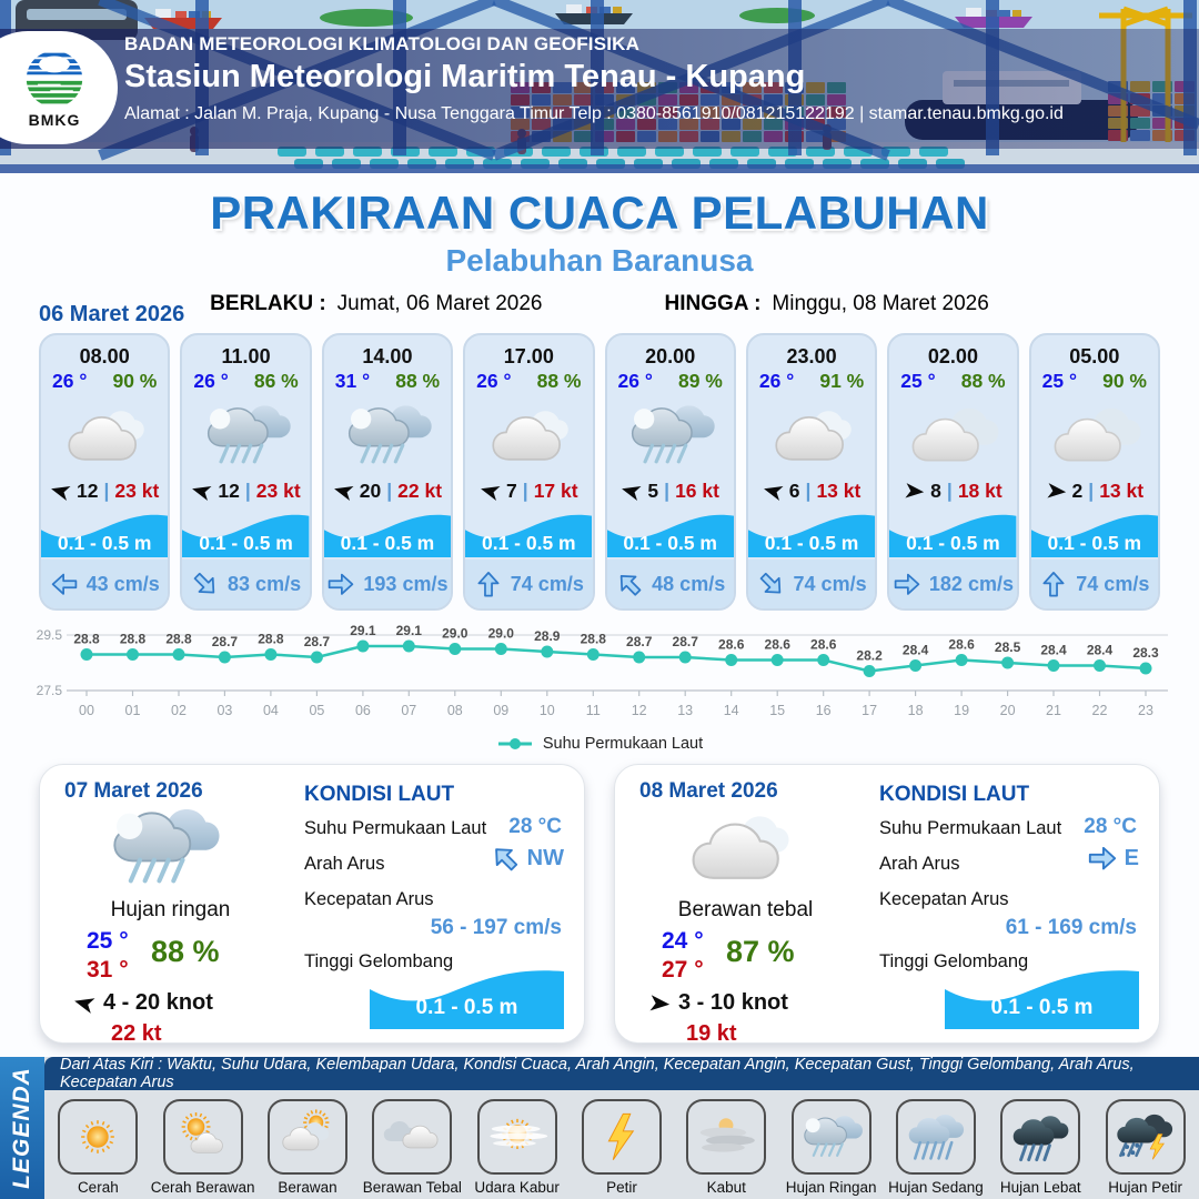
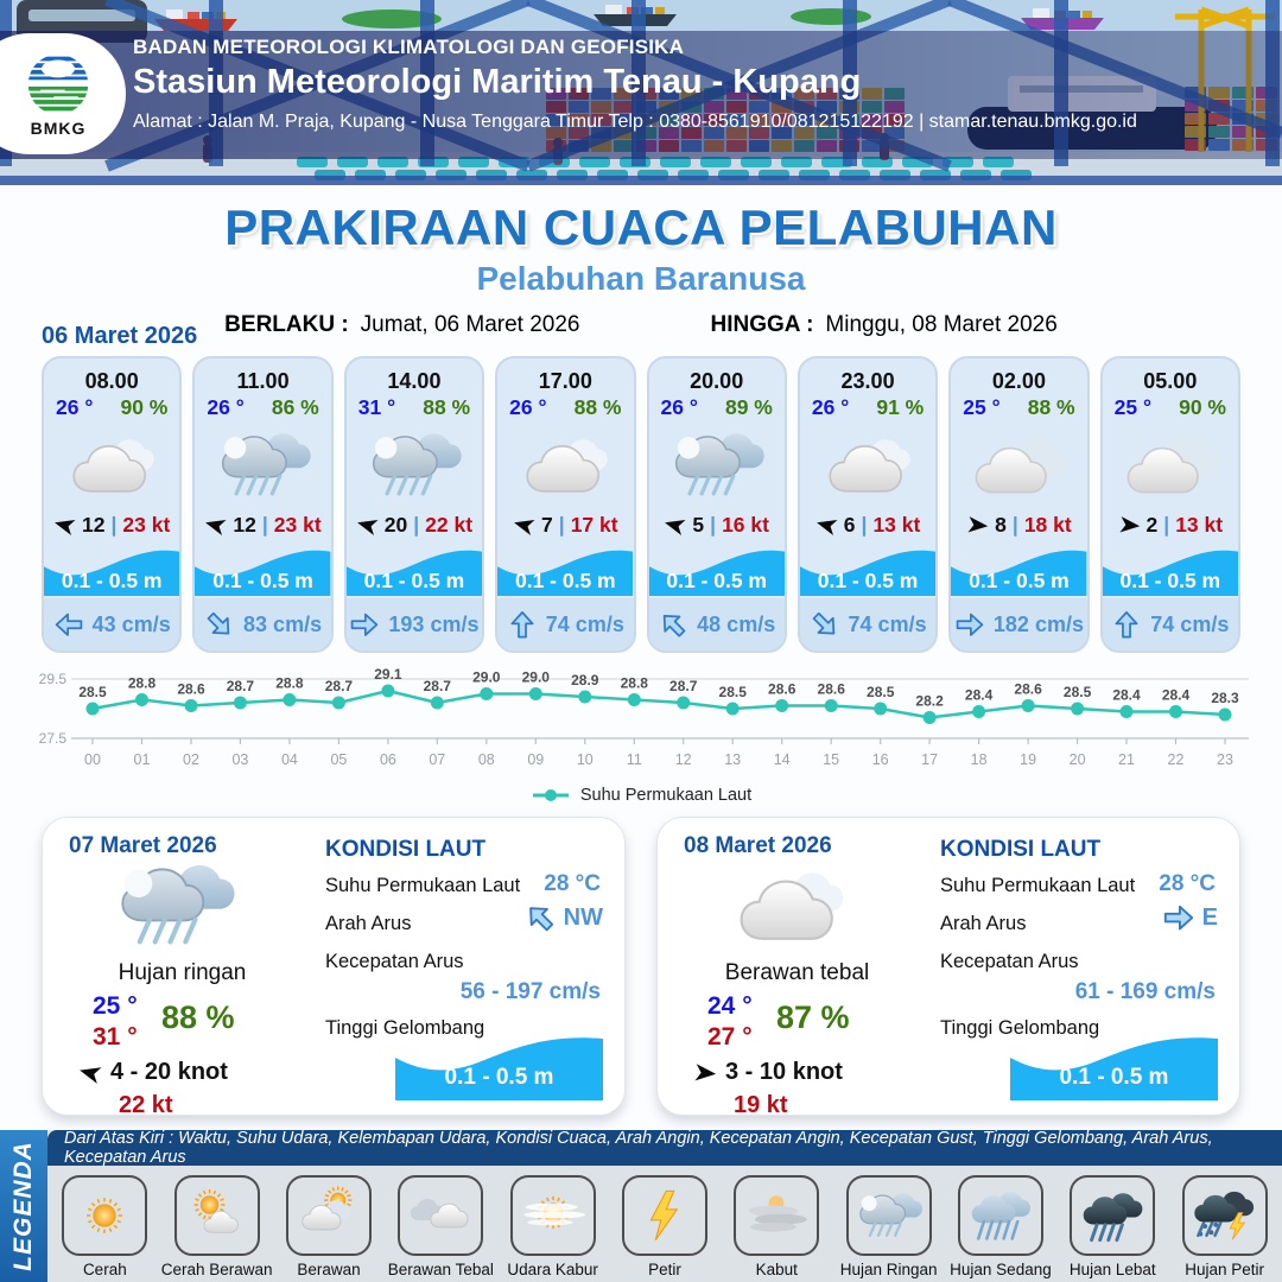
00: 28.8 -> 28.5
02: 28.8 -> 28.6
07: 29.1 -> 28.7
13: 28.7 -> 28.5
16: 28.6 -> 28.5
